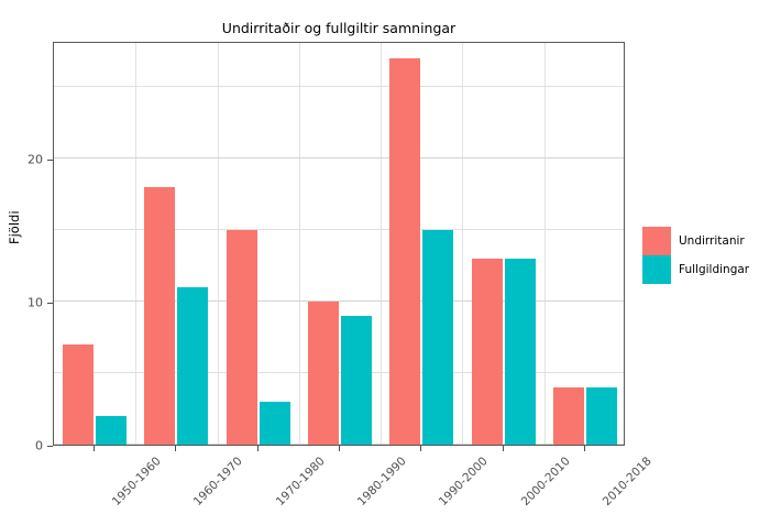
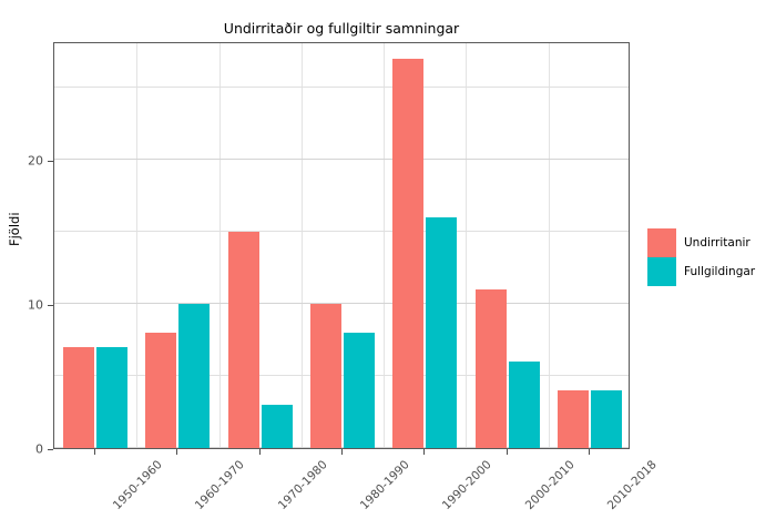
Fullgildingar/1950-1960: 2 -> 7
Undirritanir/1960-1970: 18 -> 8
Fullgildingar/1960-1970: 11 -> 10
Fullgildingar/1980-1990: 9 -> 8
Fullgildingar/1990-2000: 15 -> 16
Undirritanir/2000-2010: 13 -> 11
Fullgildingar/2000-2010: 13 -> 6
